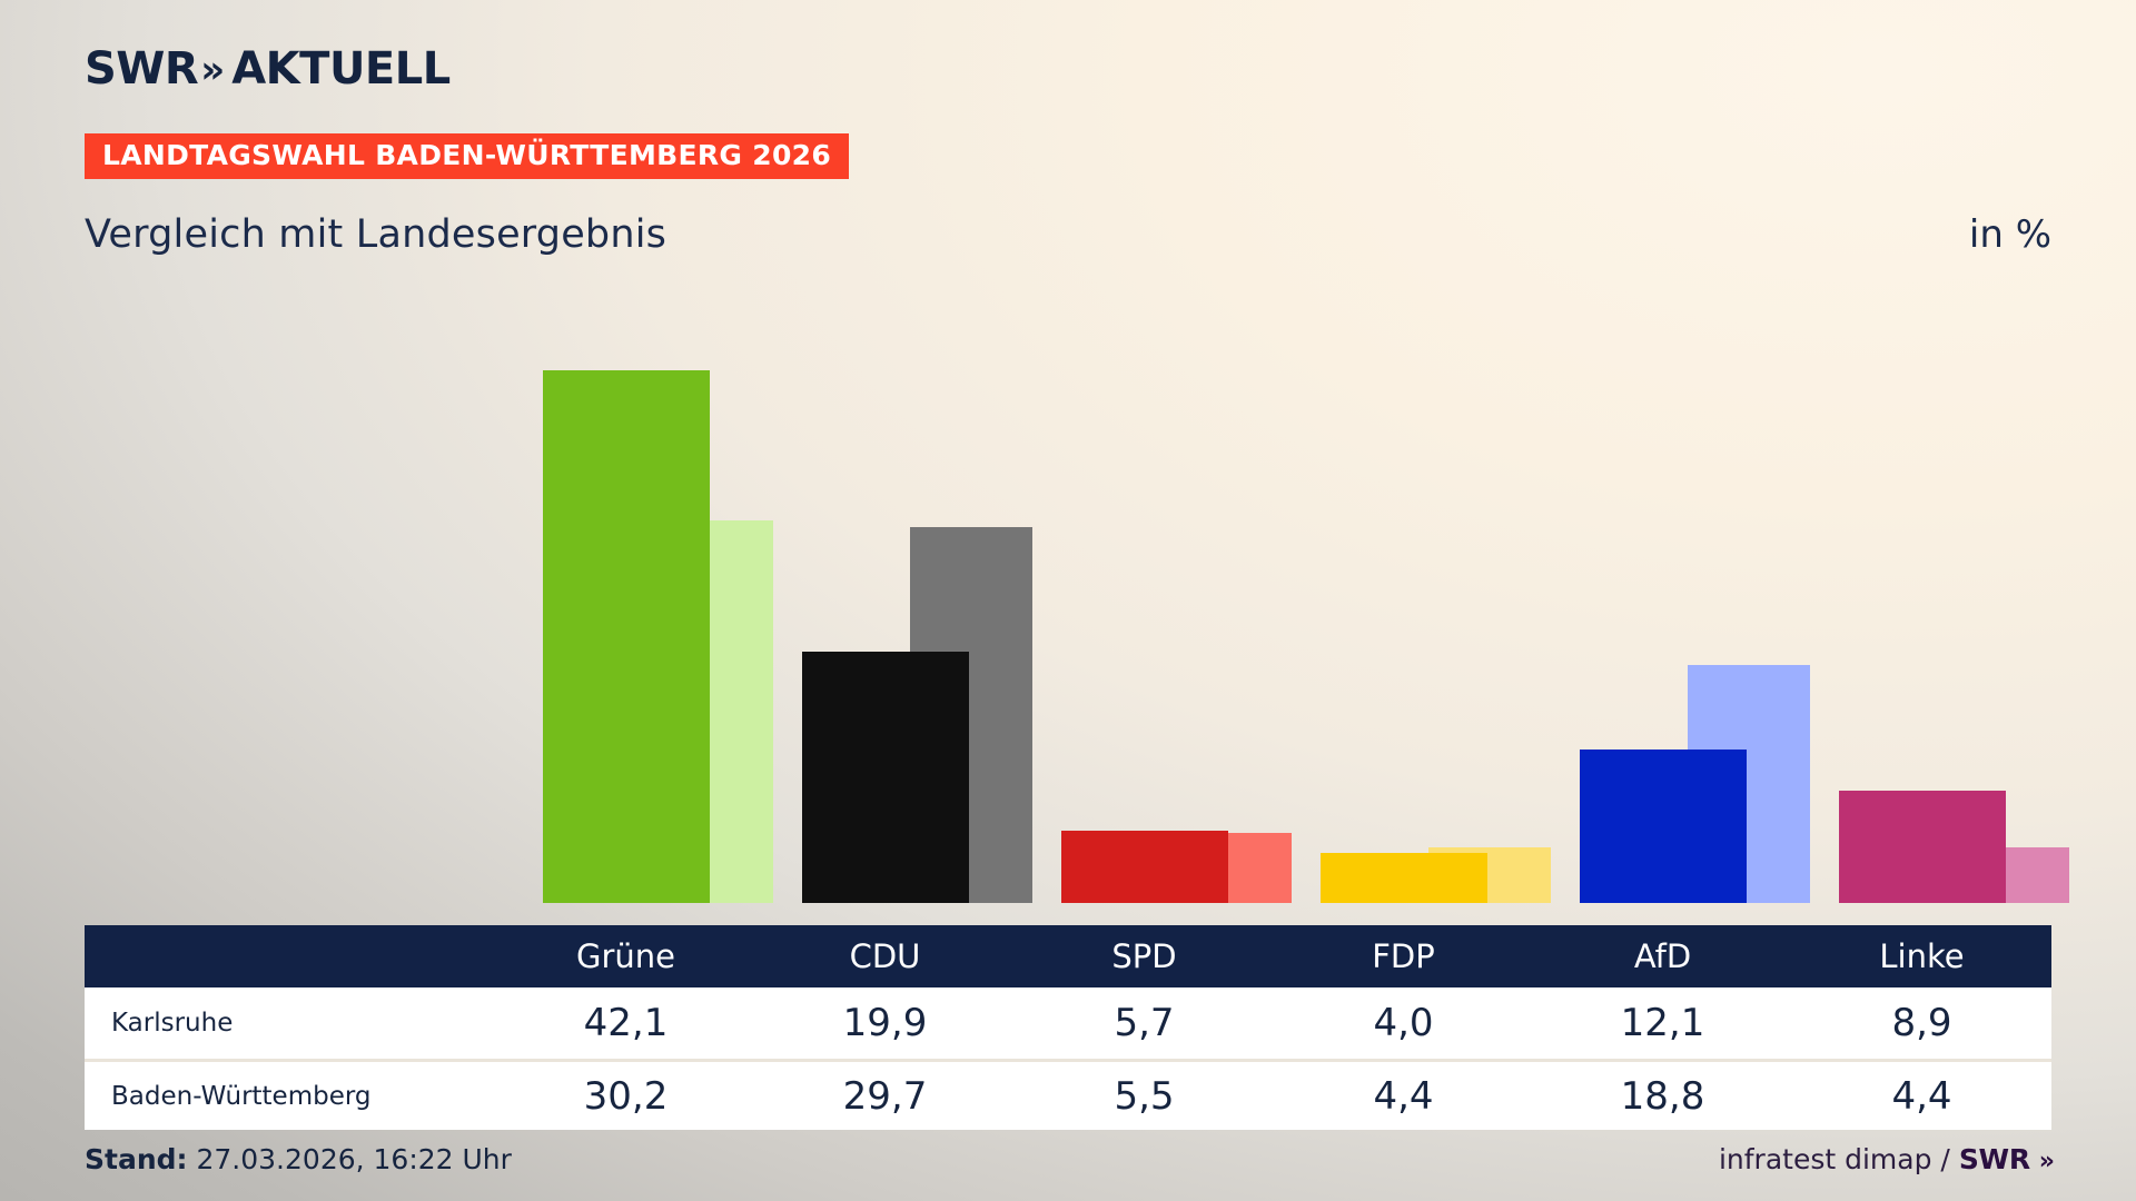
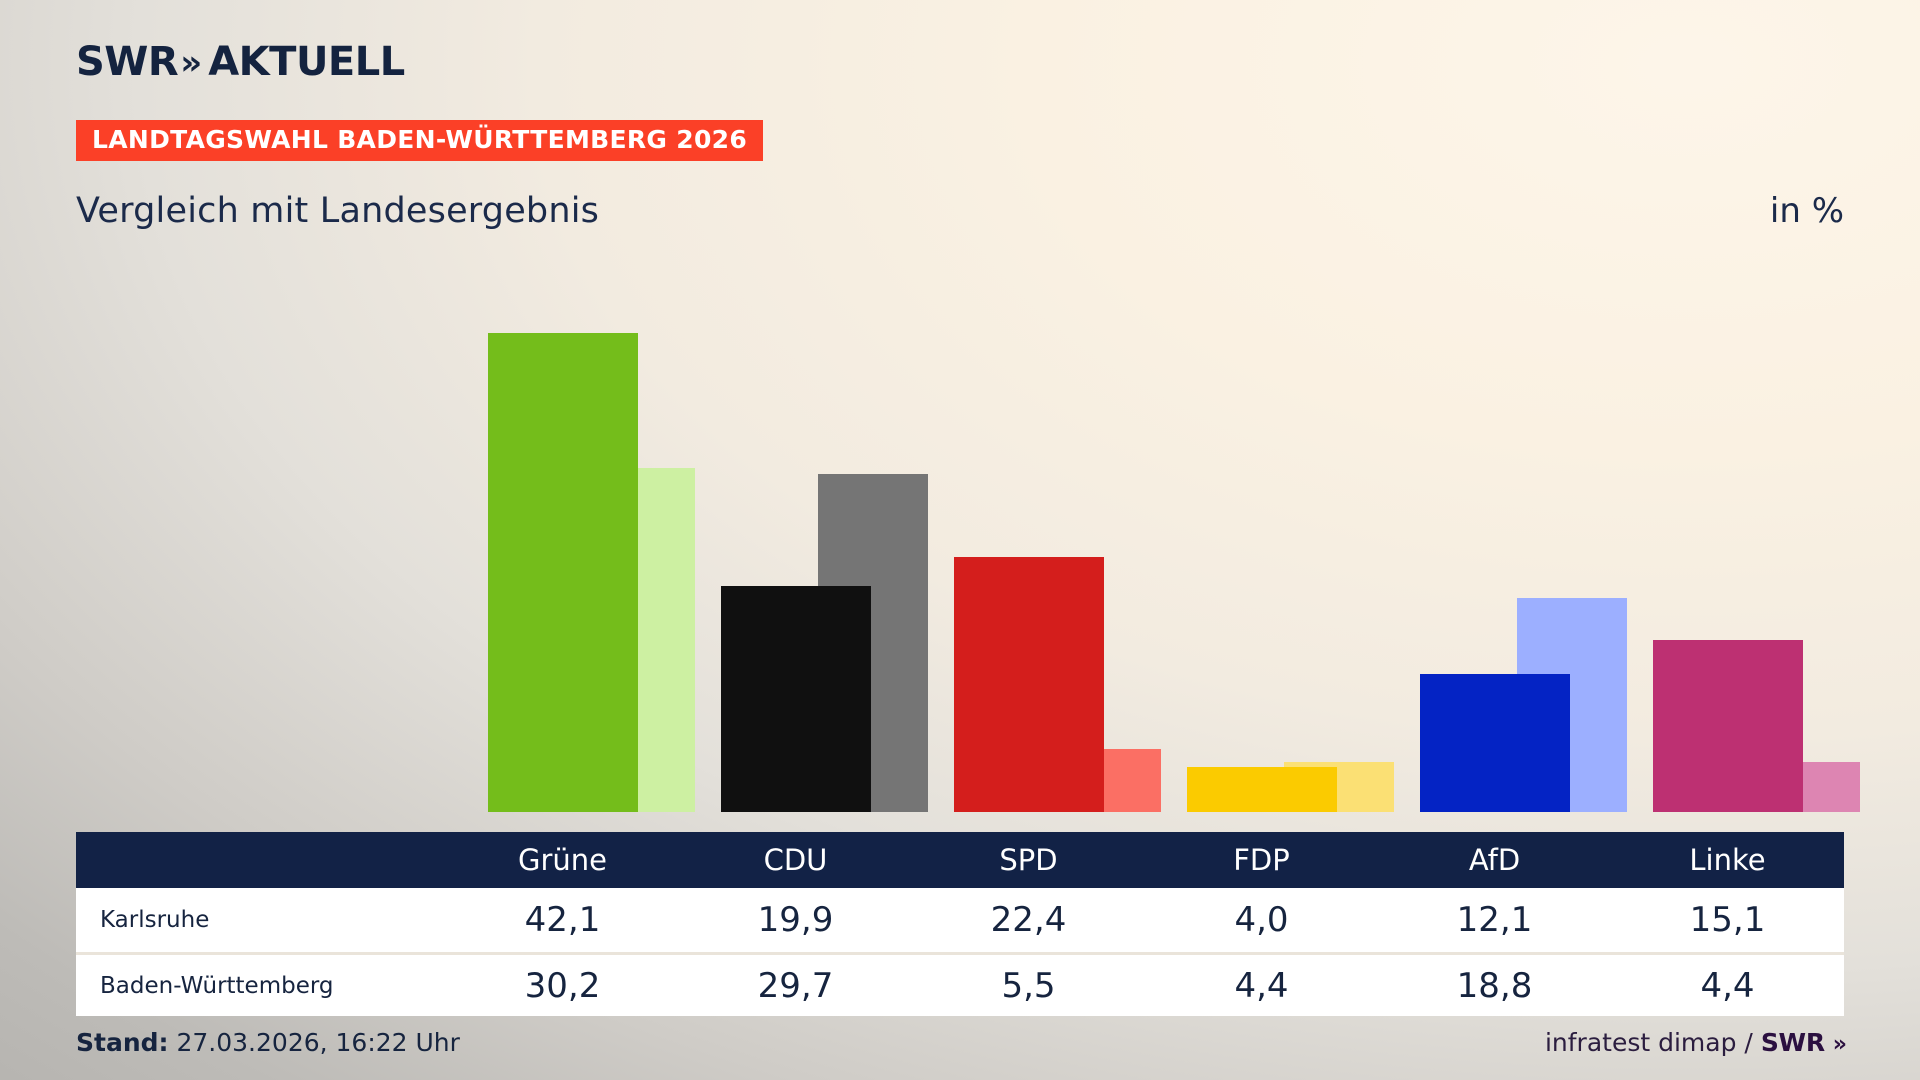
Karlsruhe/SPD: 5,7 -> 22,4
Karlsruhe/Linke: 8,9 -> 15,1
